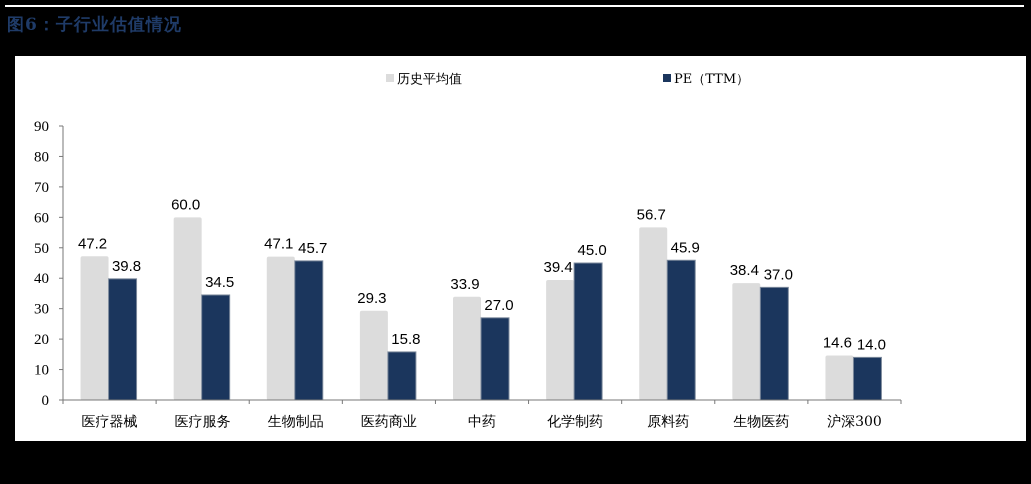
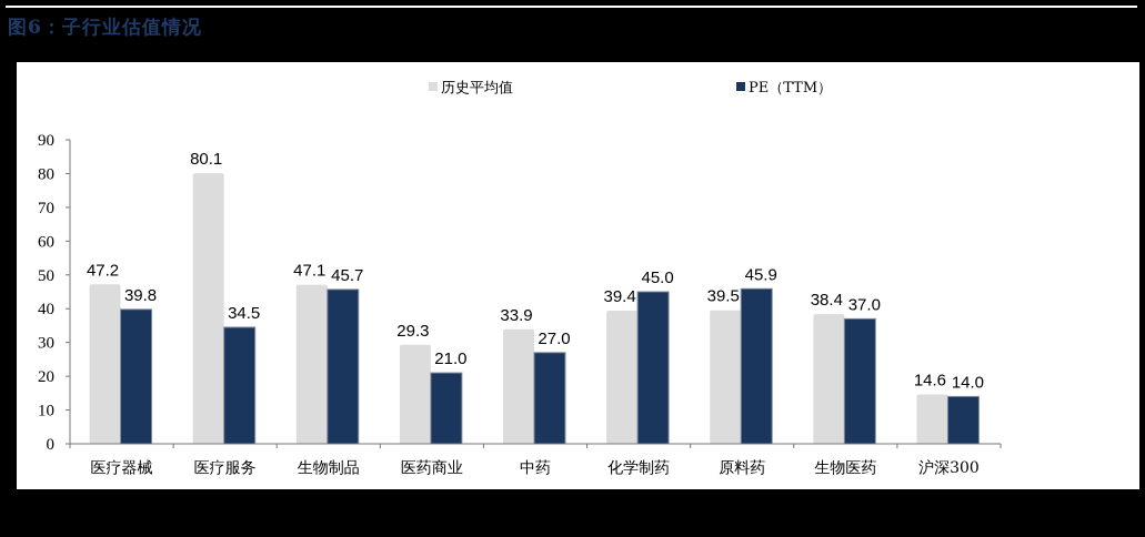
历史平均值/医疗服务: 60.0 -> 80.1
PE（TTM）/医药商业: 15.8 -> 21.0
历史平均值/原料药: 56.7 -> 39.5
